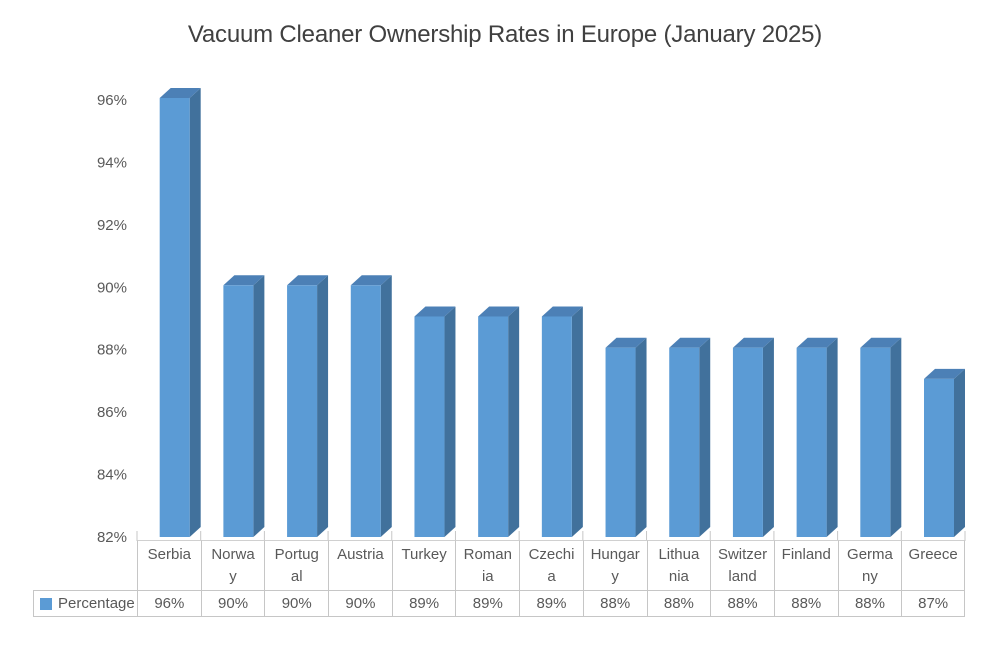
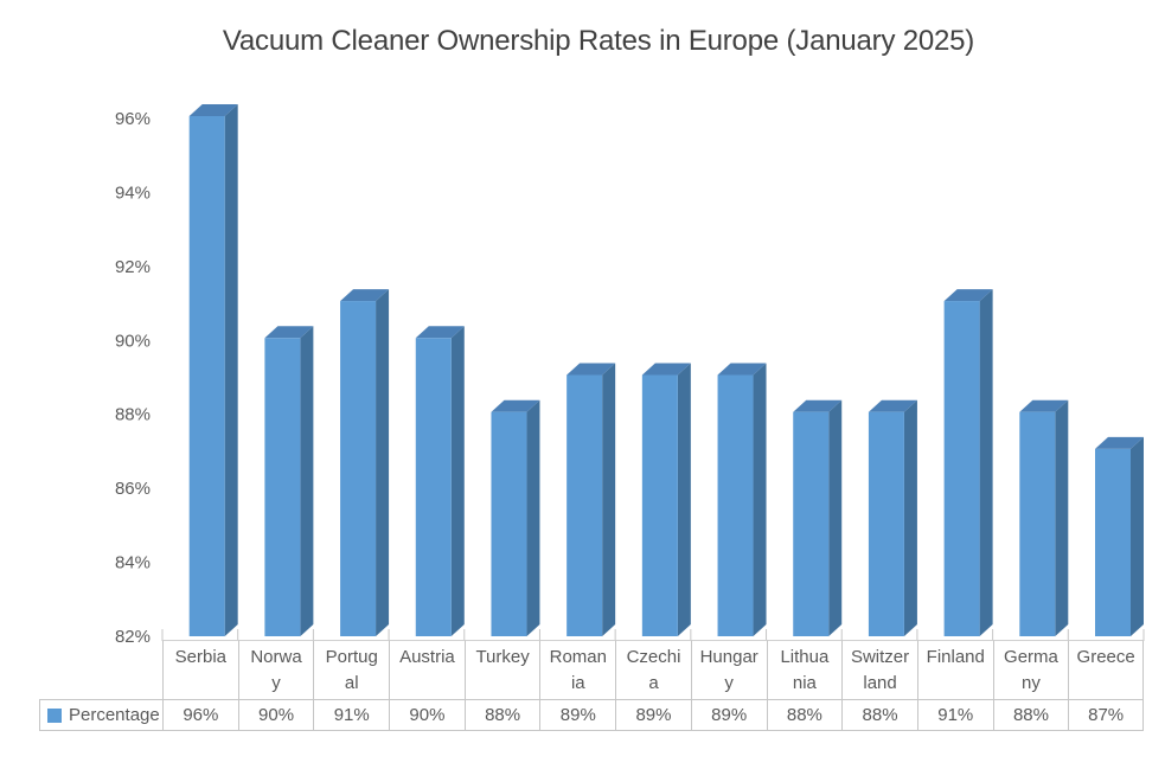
Portugal: 90% -> 91%
Turkey: 89% -> 88%
Hungary: 88% -> 89%
Finland: 88% -> 91%
